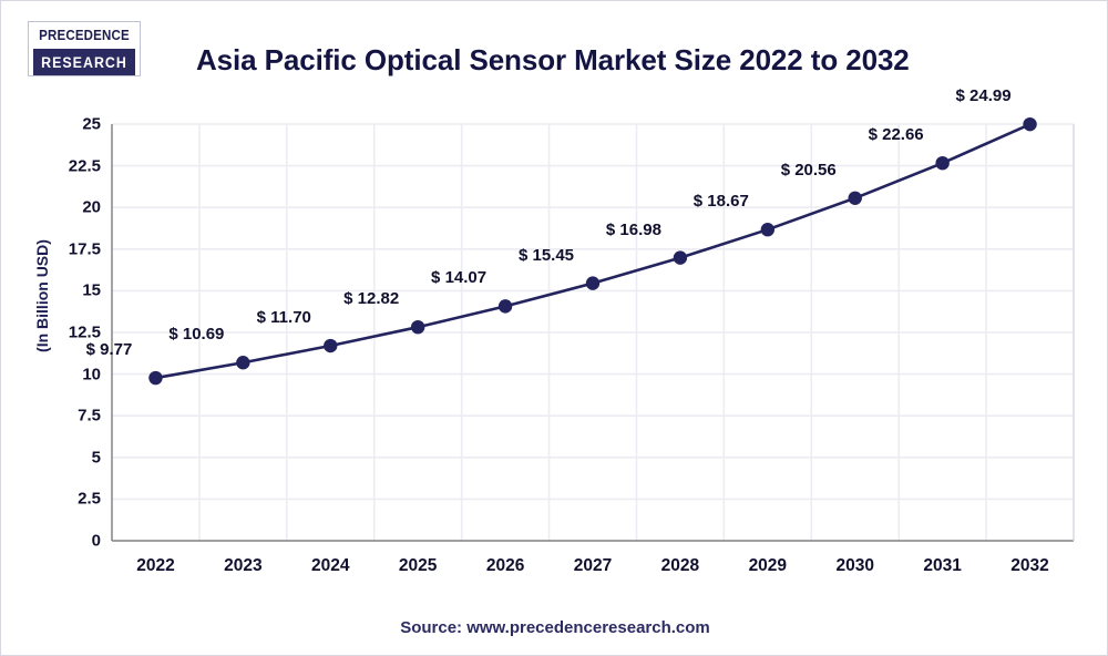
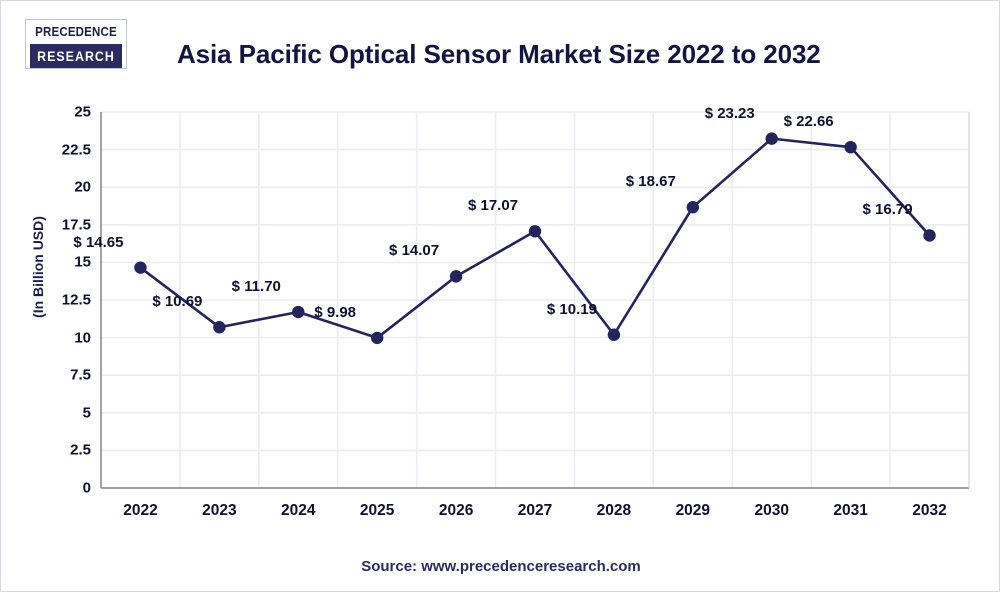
2022: 9.77 -> 14.65
2025: 12.82 -> 9.98
2027: 15.45 -> 17.07
2028: 16.98 -> 10.19
2030: 20.56 -> 23.23
2032: 24.99 -> 16.79
